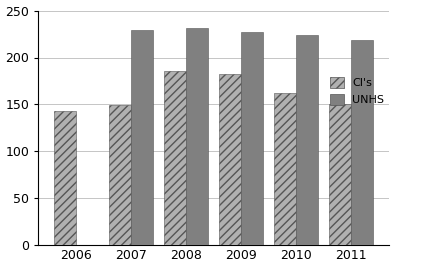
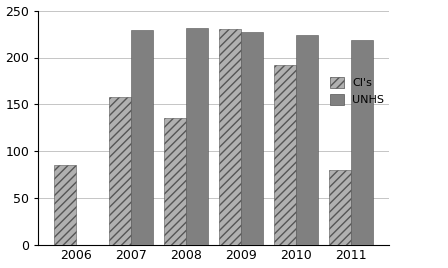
CI's/2006: 143 -> 86
CI's/2007: 149 -> 158
CI's/2008: 186 -> 136
CI's/2009: 182 -> 230
CI's/2010: 162 -> 192
CI's/2011: 151 -> 80
